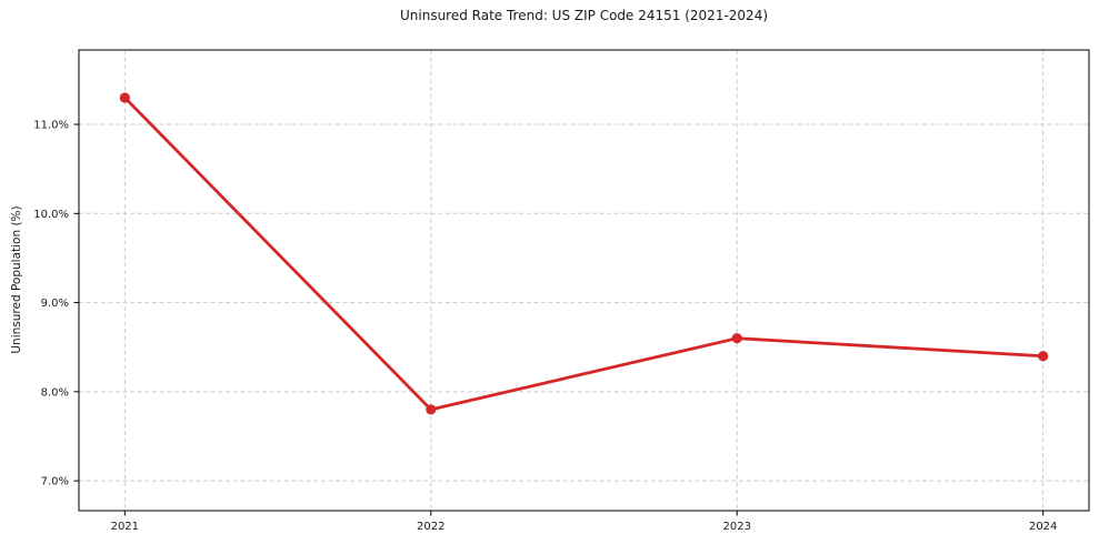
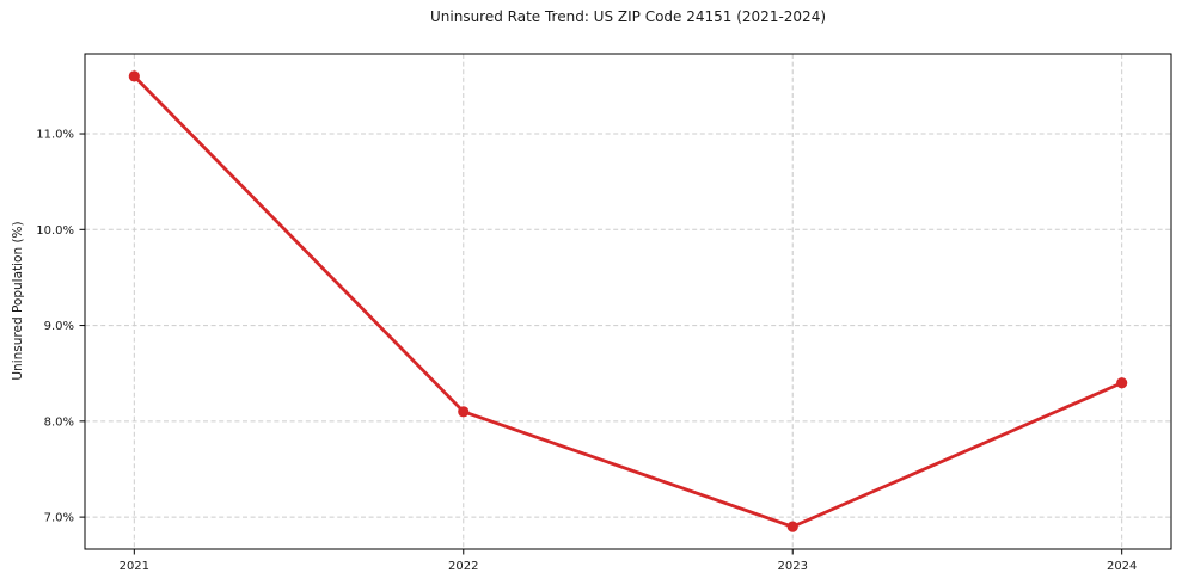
2021: 11.3% -> 11.6%
2022: 7.8% -> 8.1%
2023: 8.6% -> 6.9%
